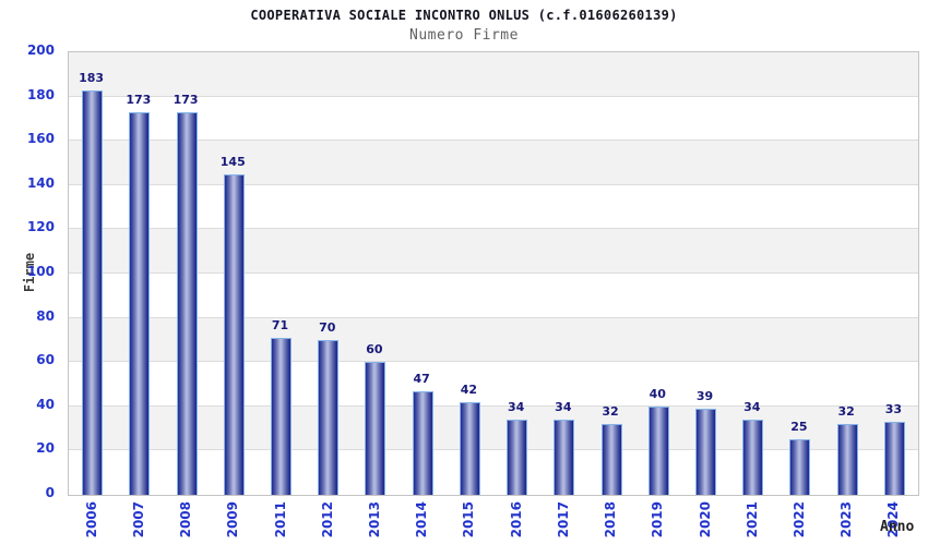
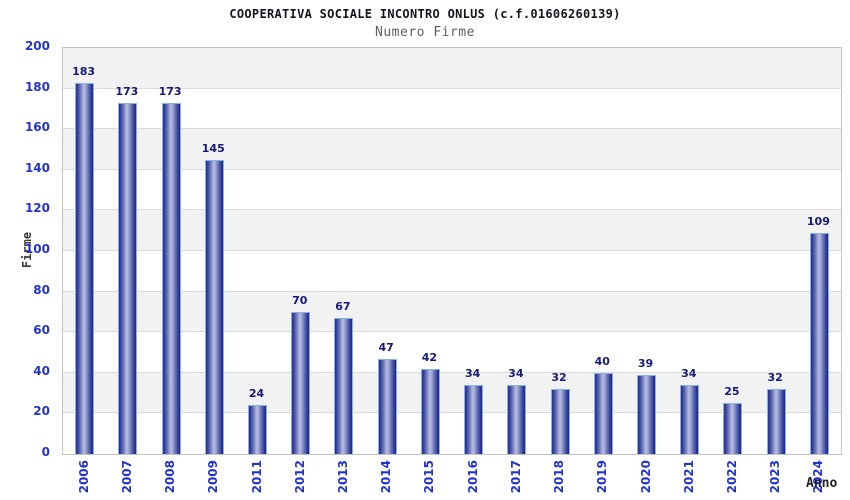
2011: 71 -> 24
2013: 60 -> 67
2024: 33 -> 109
